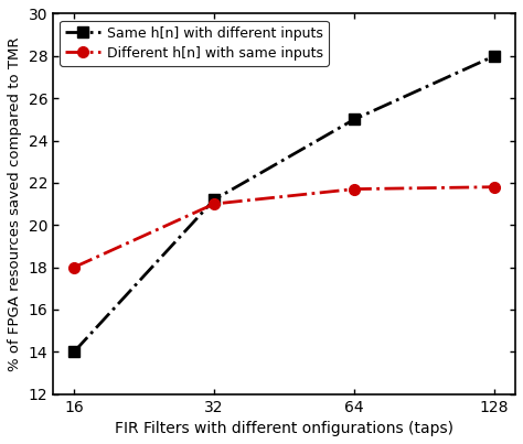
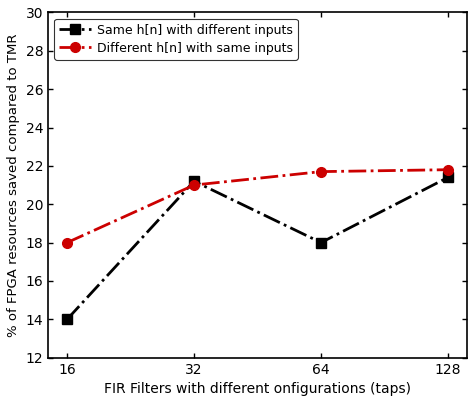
Same h[n] with different inputs/64: 25.0 -> 18.0
Same h[n] with different inputs/128: 28.0 -> 21.4
